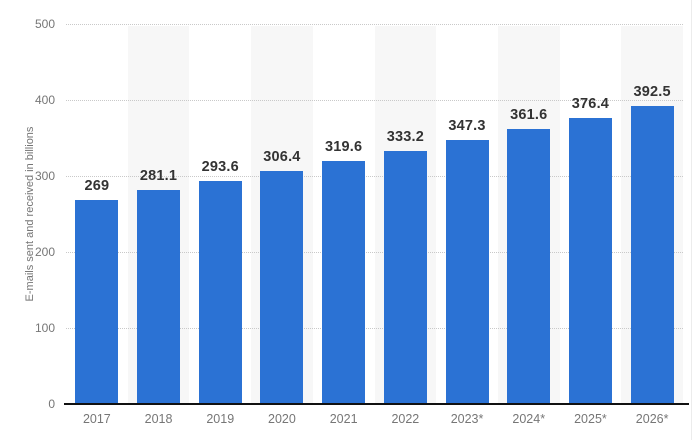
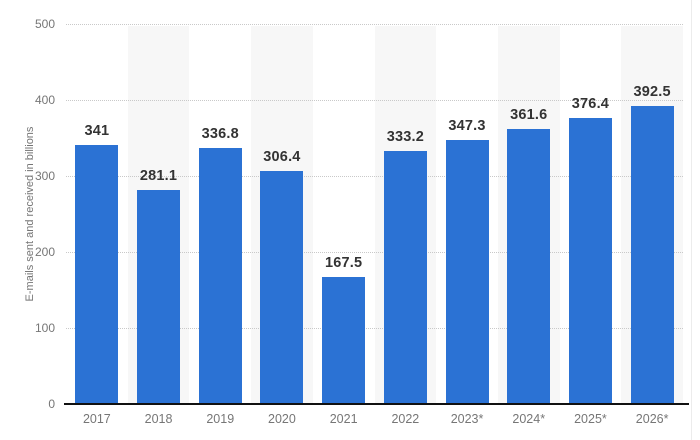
2017: 269 -> 341
2019: 293.6 -> 336.8
2021: 319.6 -> 167.5
